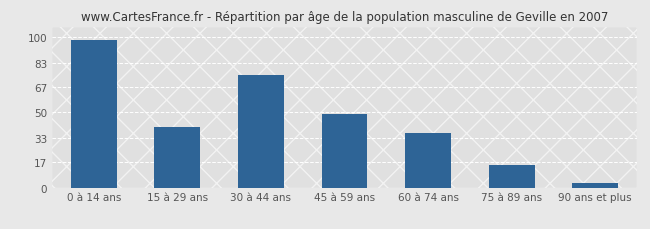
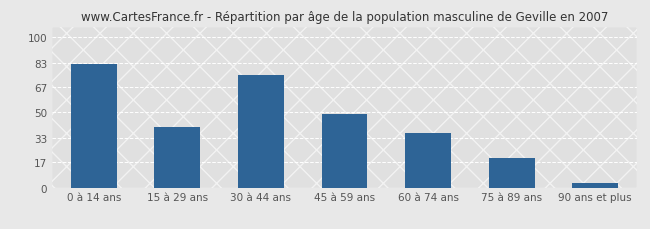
0 à 14 ans: 98 -> 82
75 à 89 ans: 15 -> 20
